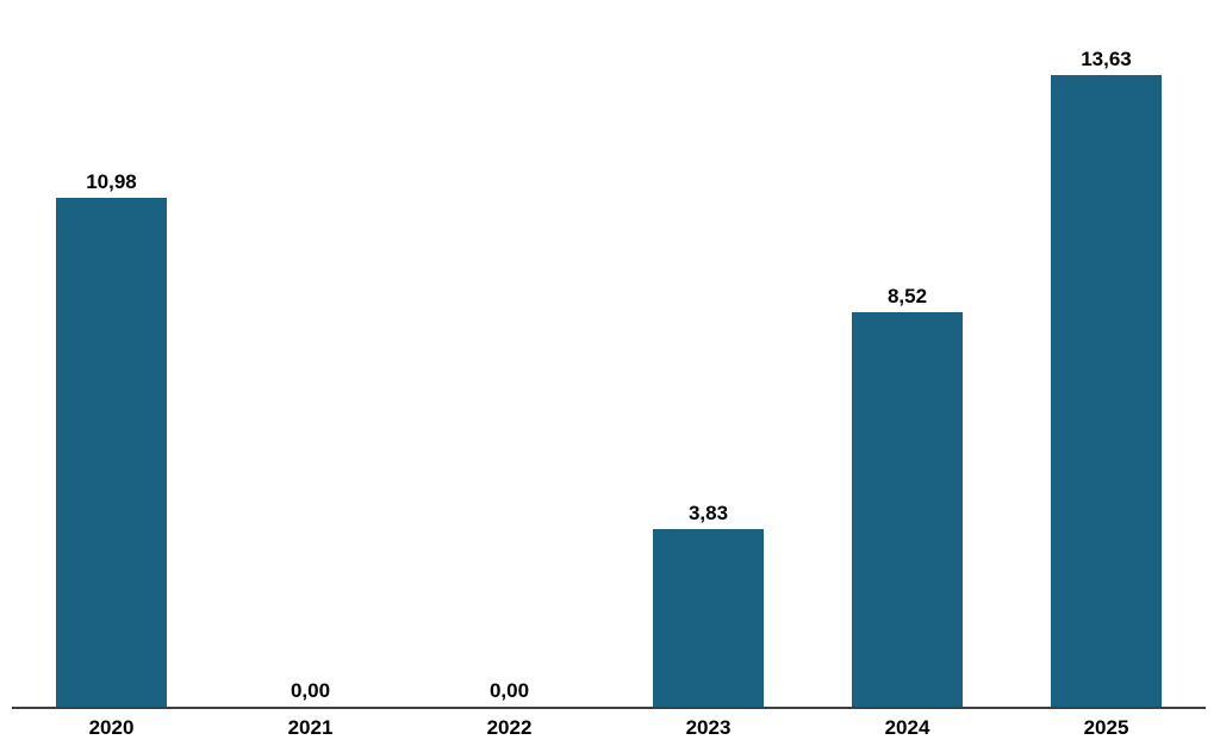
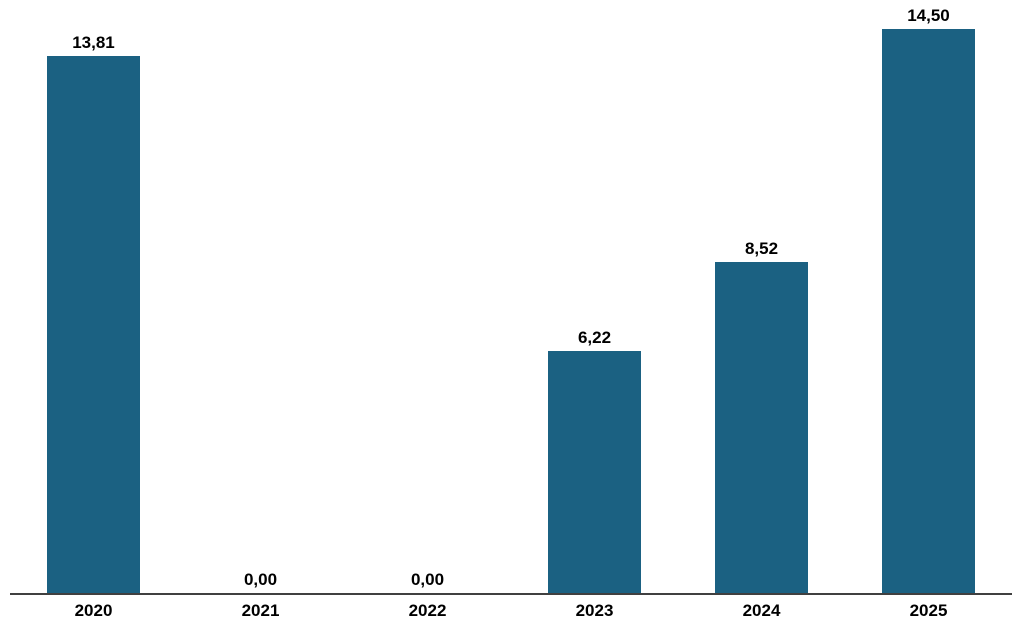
2020: 10,98 -> 13,81
2023: 3,83 -> 6,22
2025: 13,63 -> 14,50
